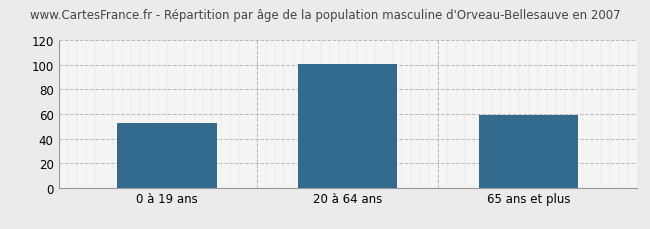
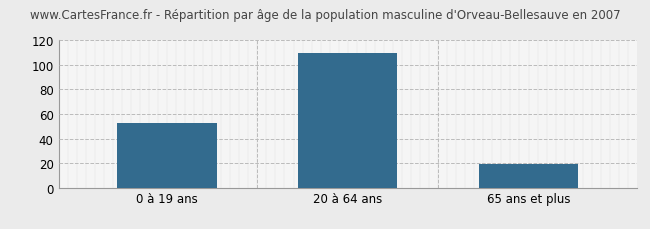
20 à 64 ans: 101 -> 110
65 ans et plus: 59 -> 19
